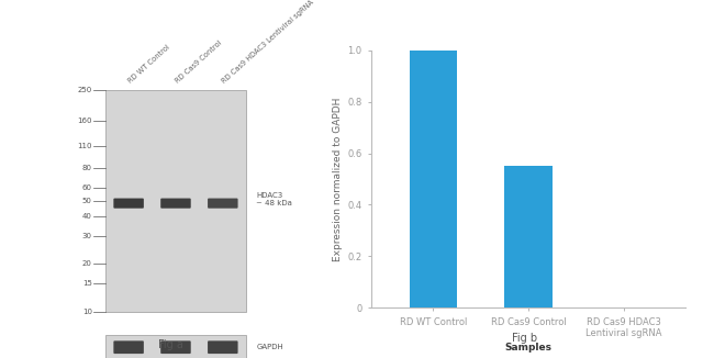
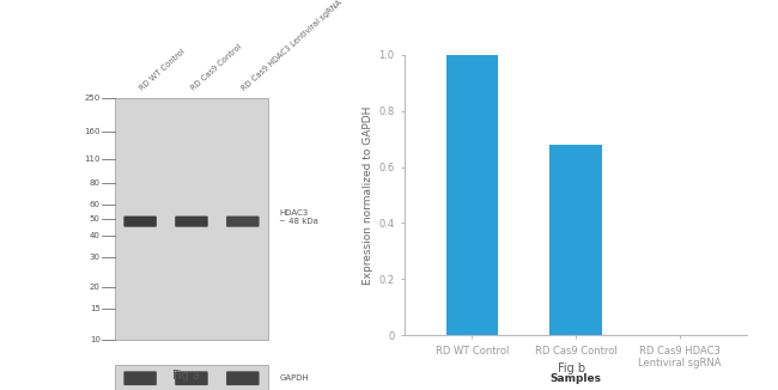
RD Cas9 Control: 0.55 -> 0.68
